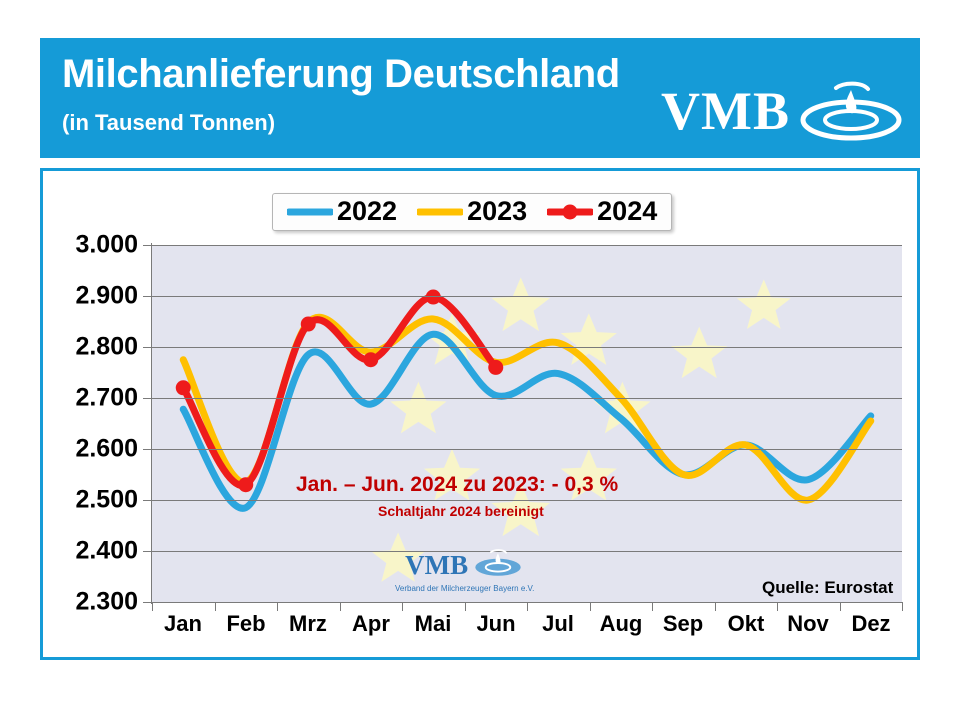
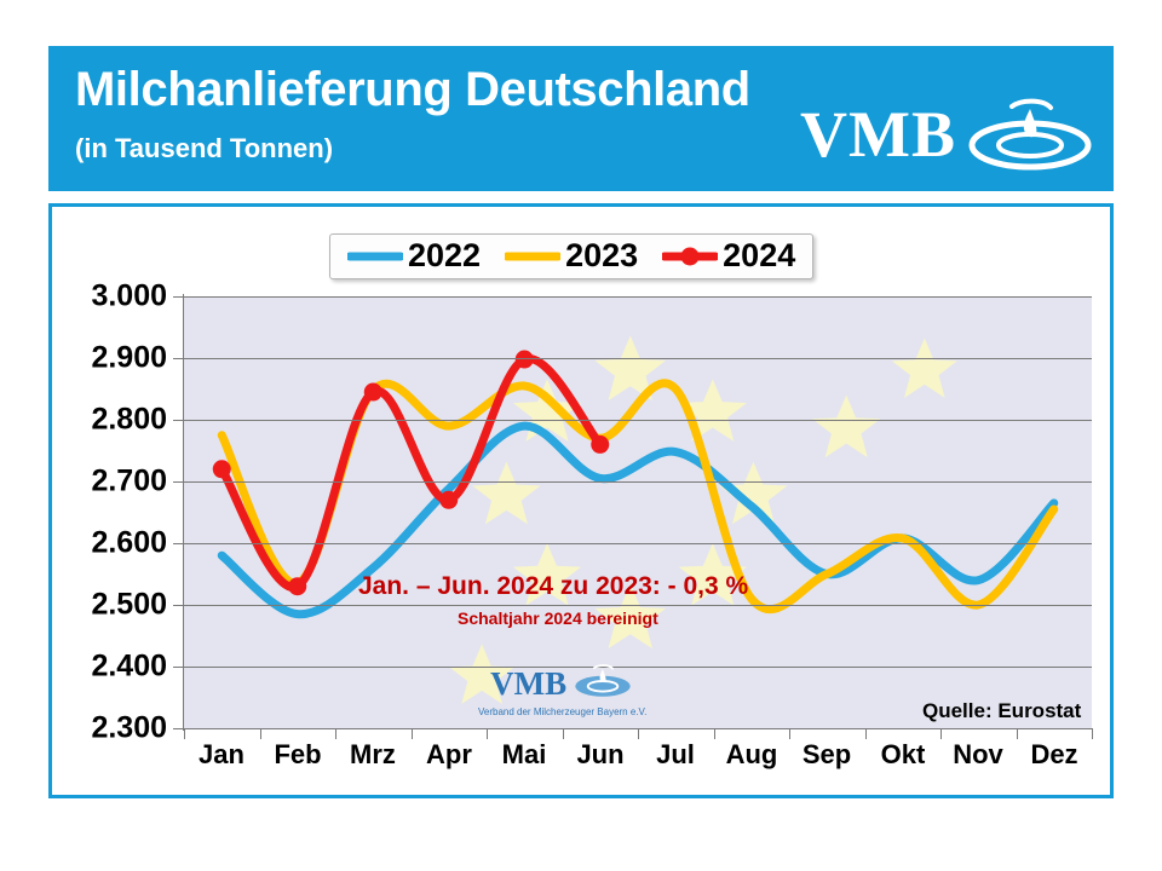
2022/Jan: 2680 -> 2580
2022/Mrz: 2780 -> 2560
2024/Apr: 2780 -> 2670
2022/Mai: 2820 -> 2790
2023/Jul: 2810 -> 2850
2023/Aug: 2700 -> 2510
